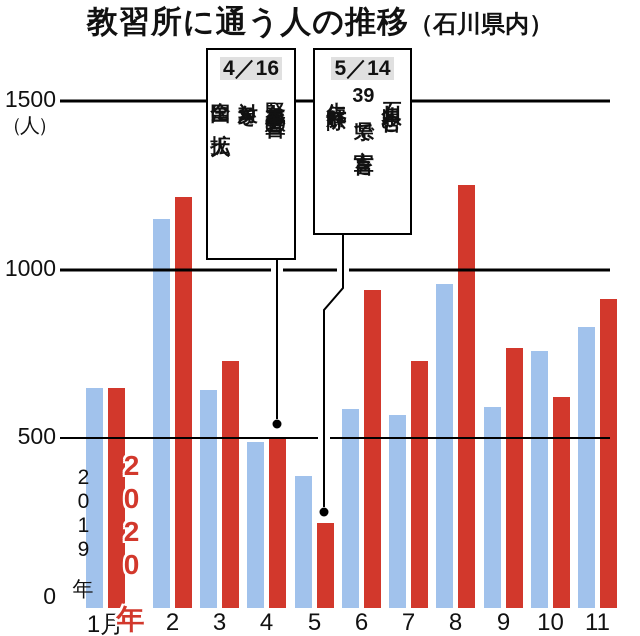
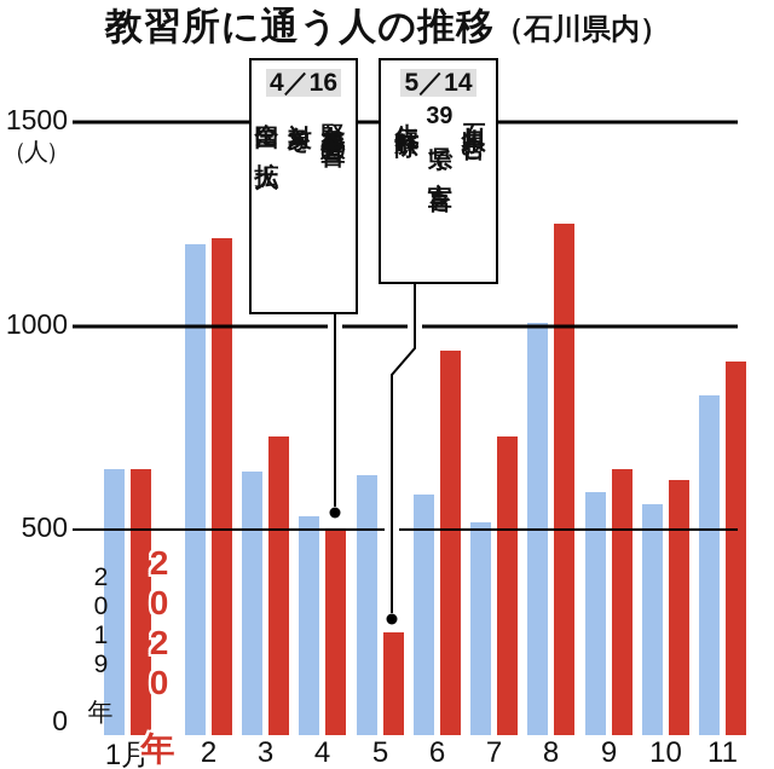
2019年/2: 1150 -> 1200
2019年/4: 490 -> 540
2019年/5: 390 -> 640
2019年/7: 570 -> 520
2019年/8: 960 -> 1010
2020年/9: 770 -> 650
2019年/10: 760 -> 560
